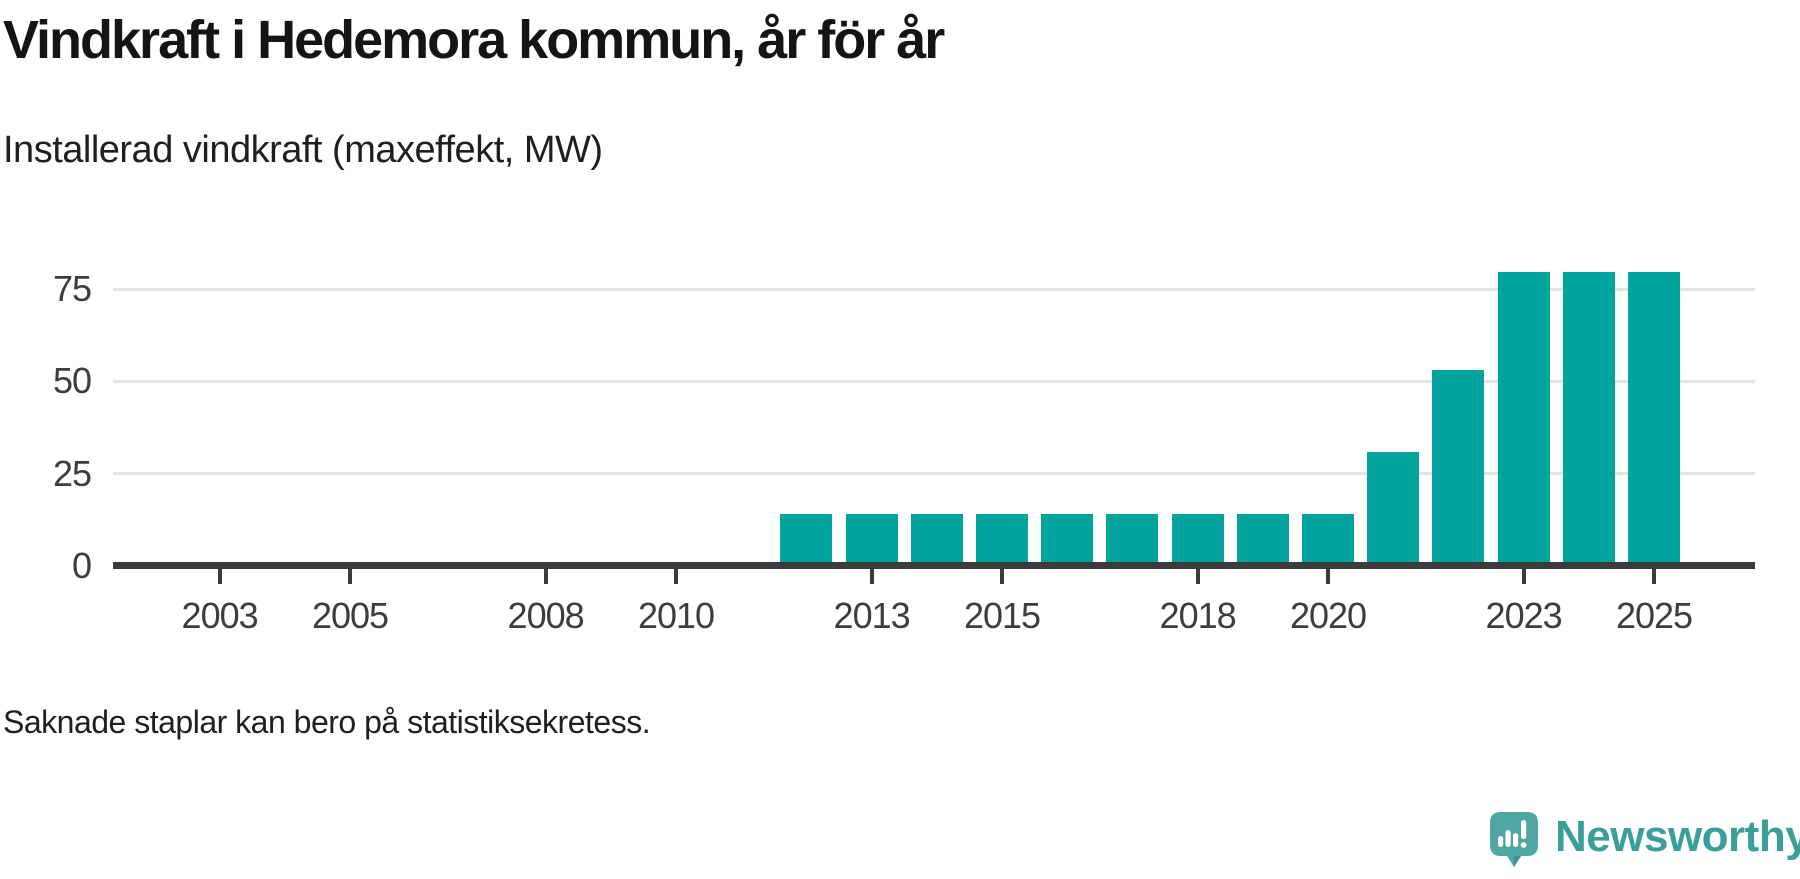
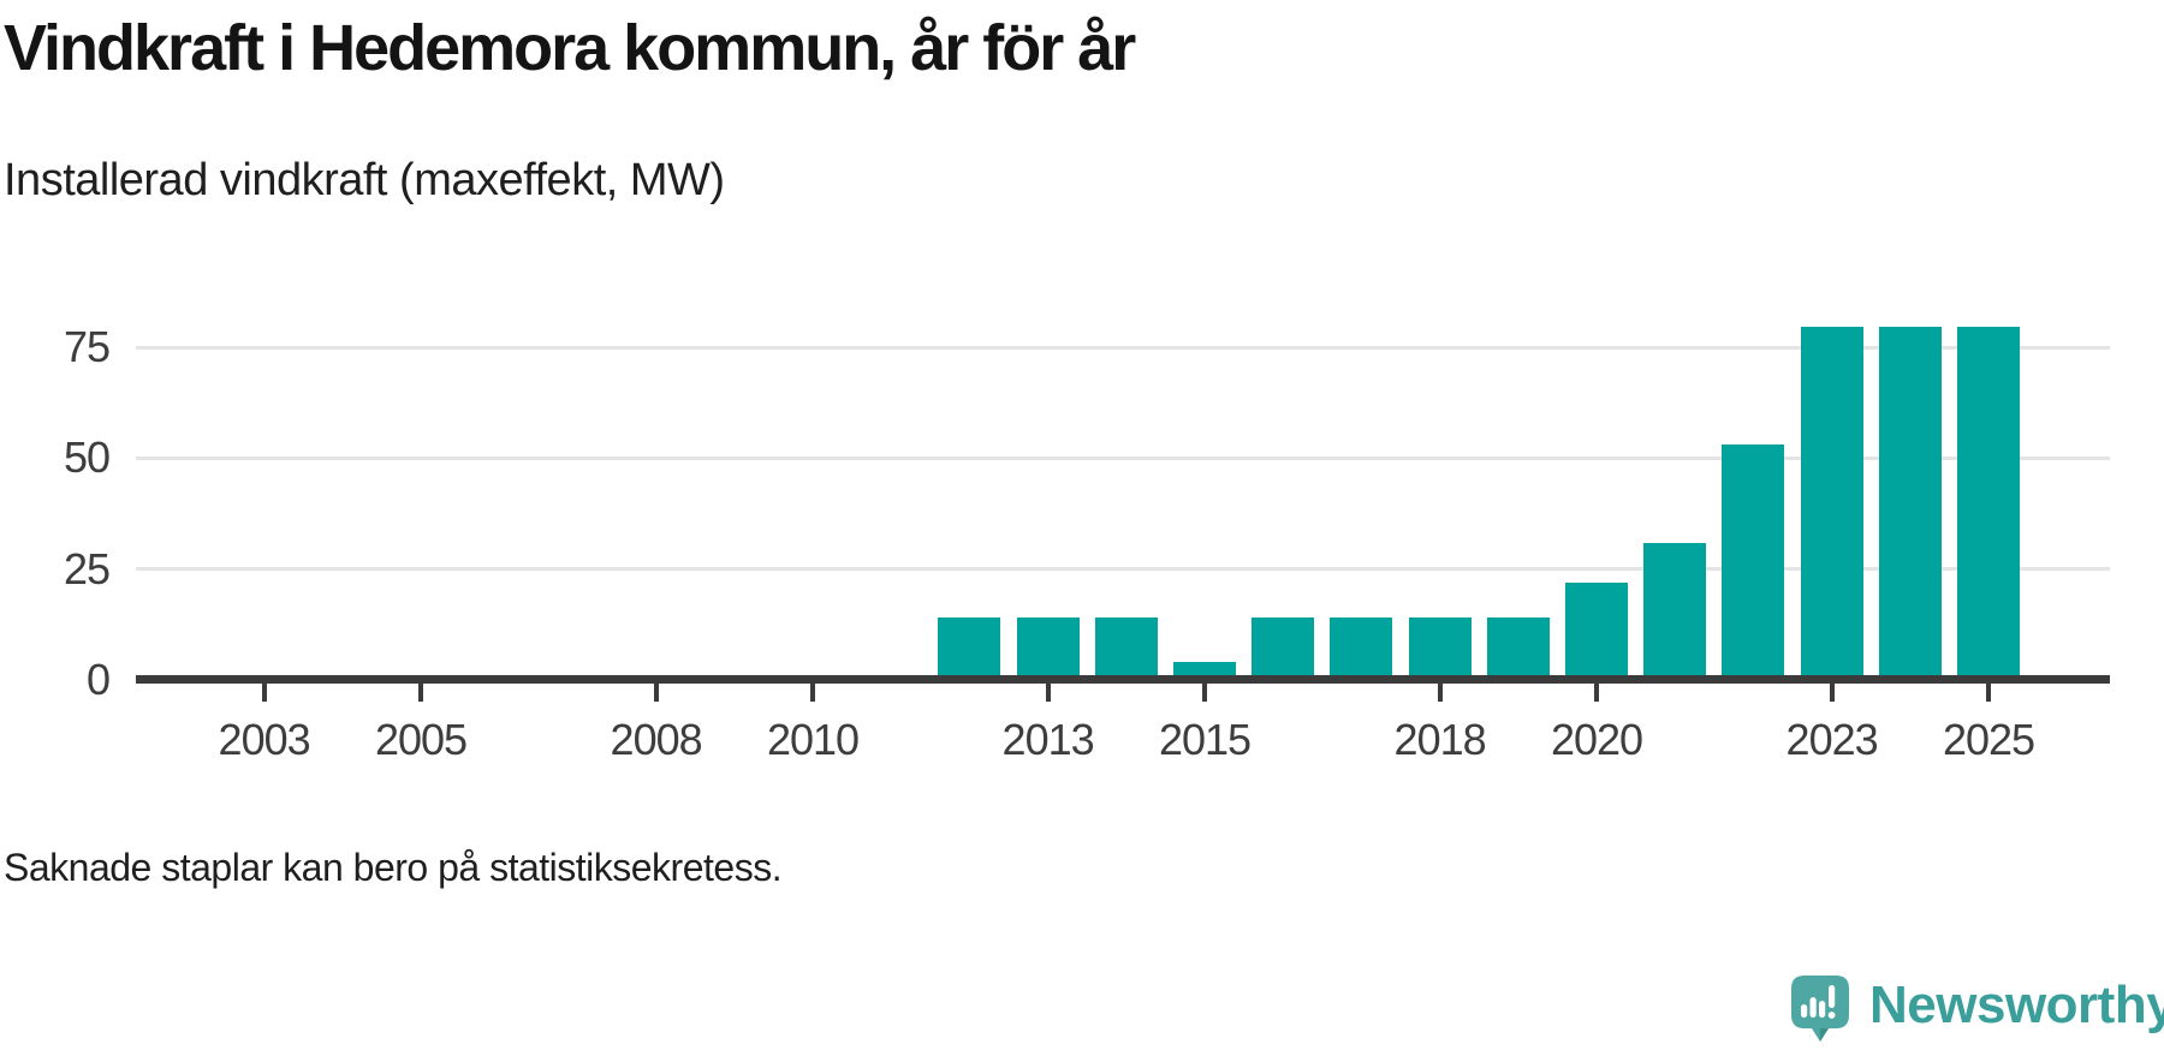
2015: 14 -> 4
2020: 14 -> 22
